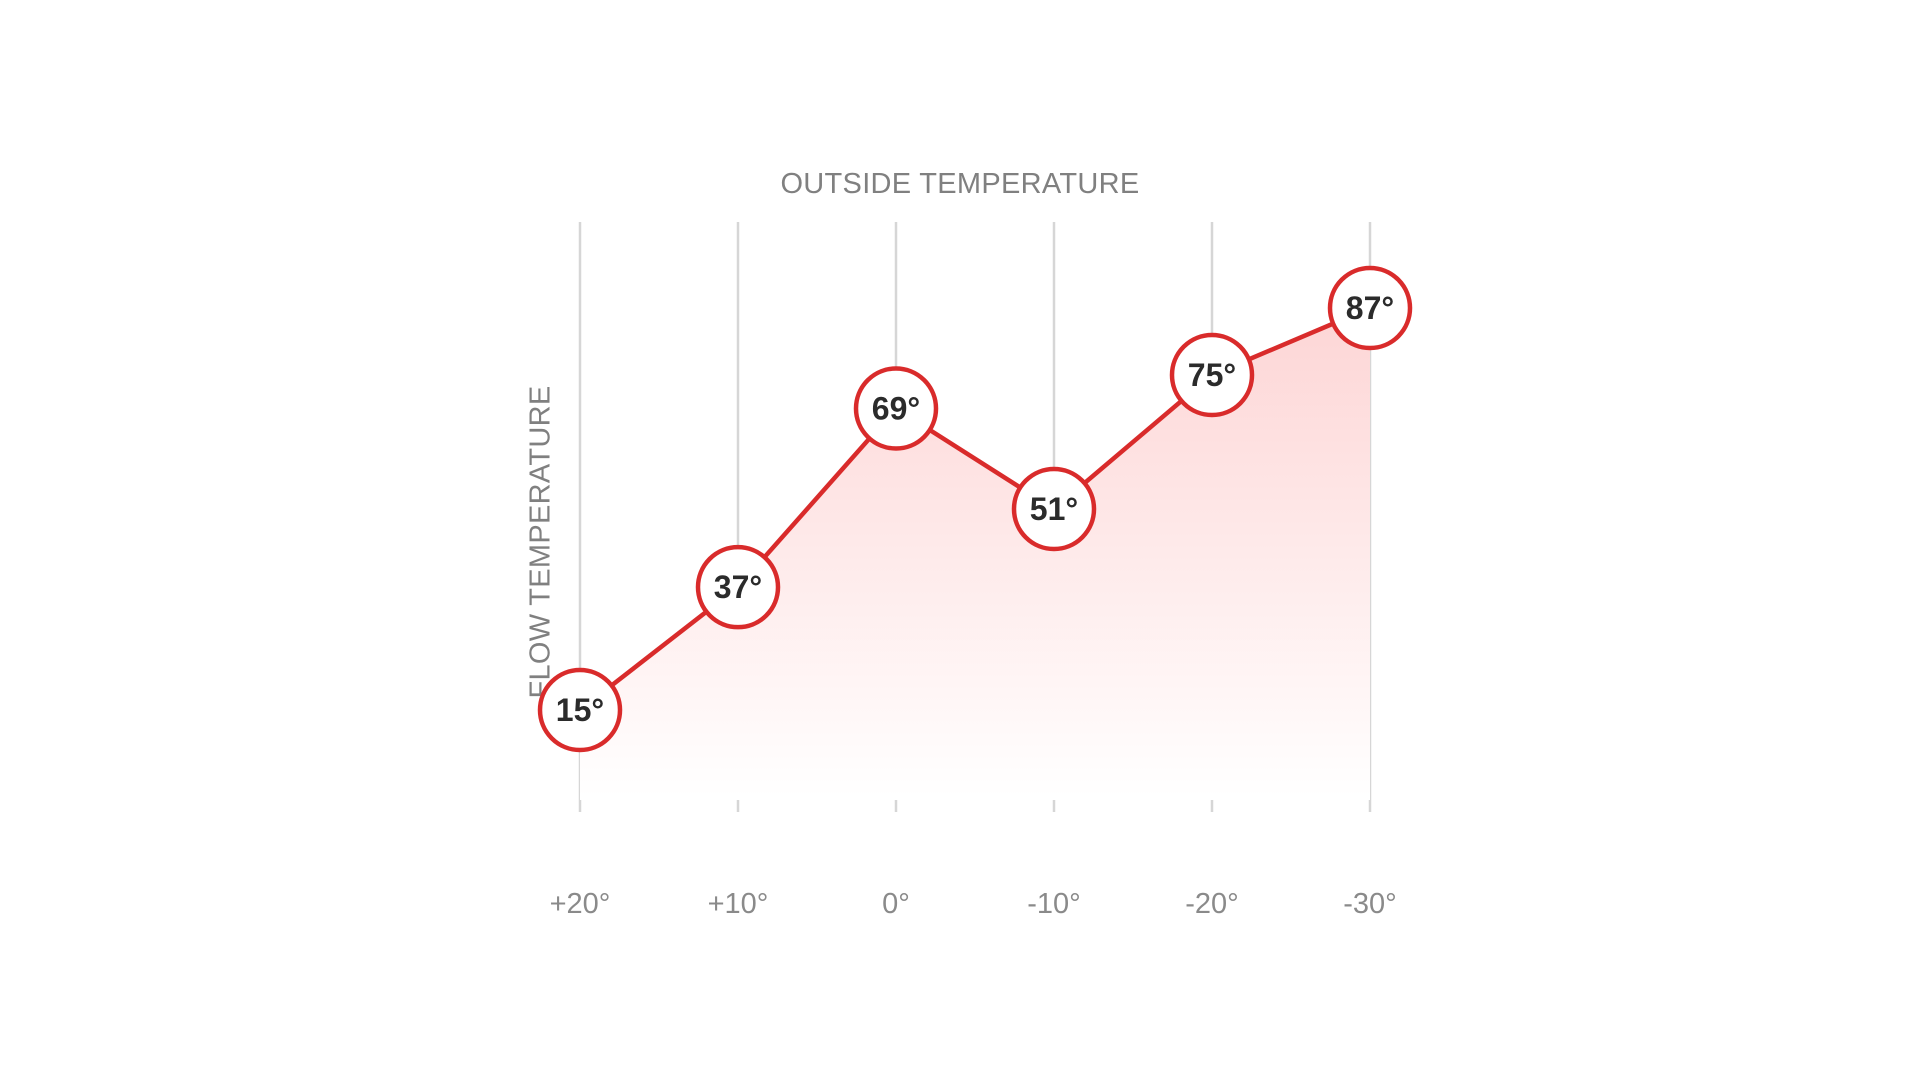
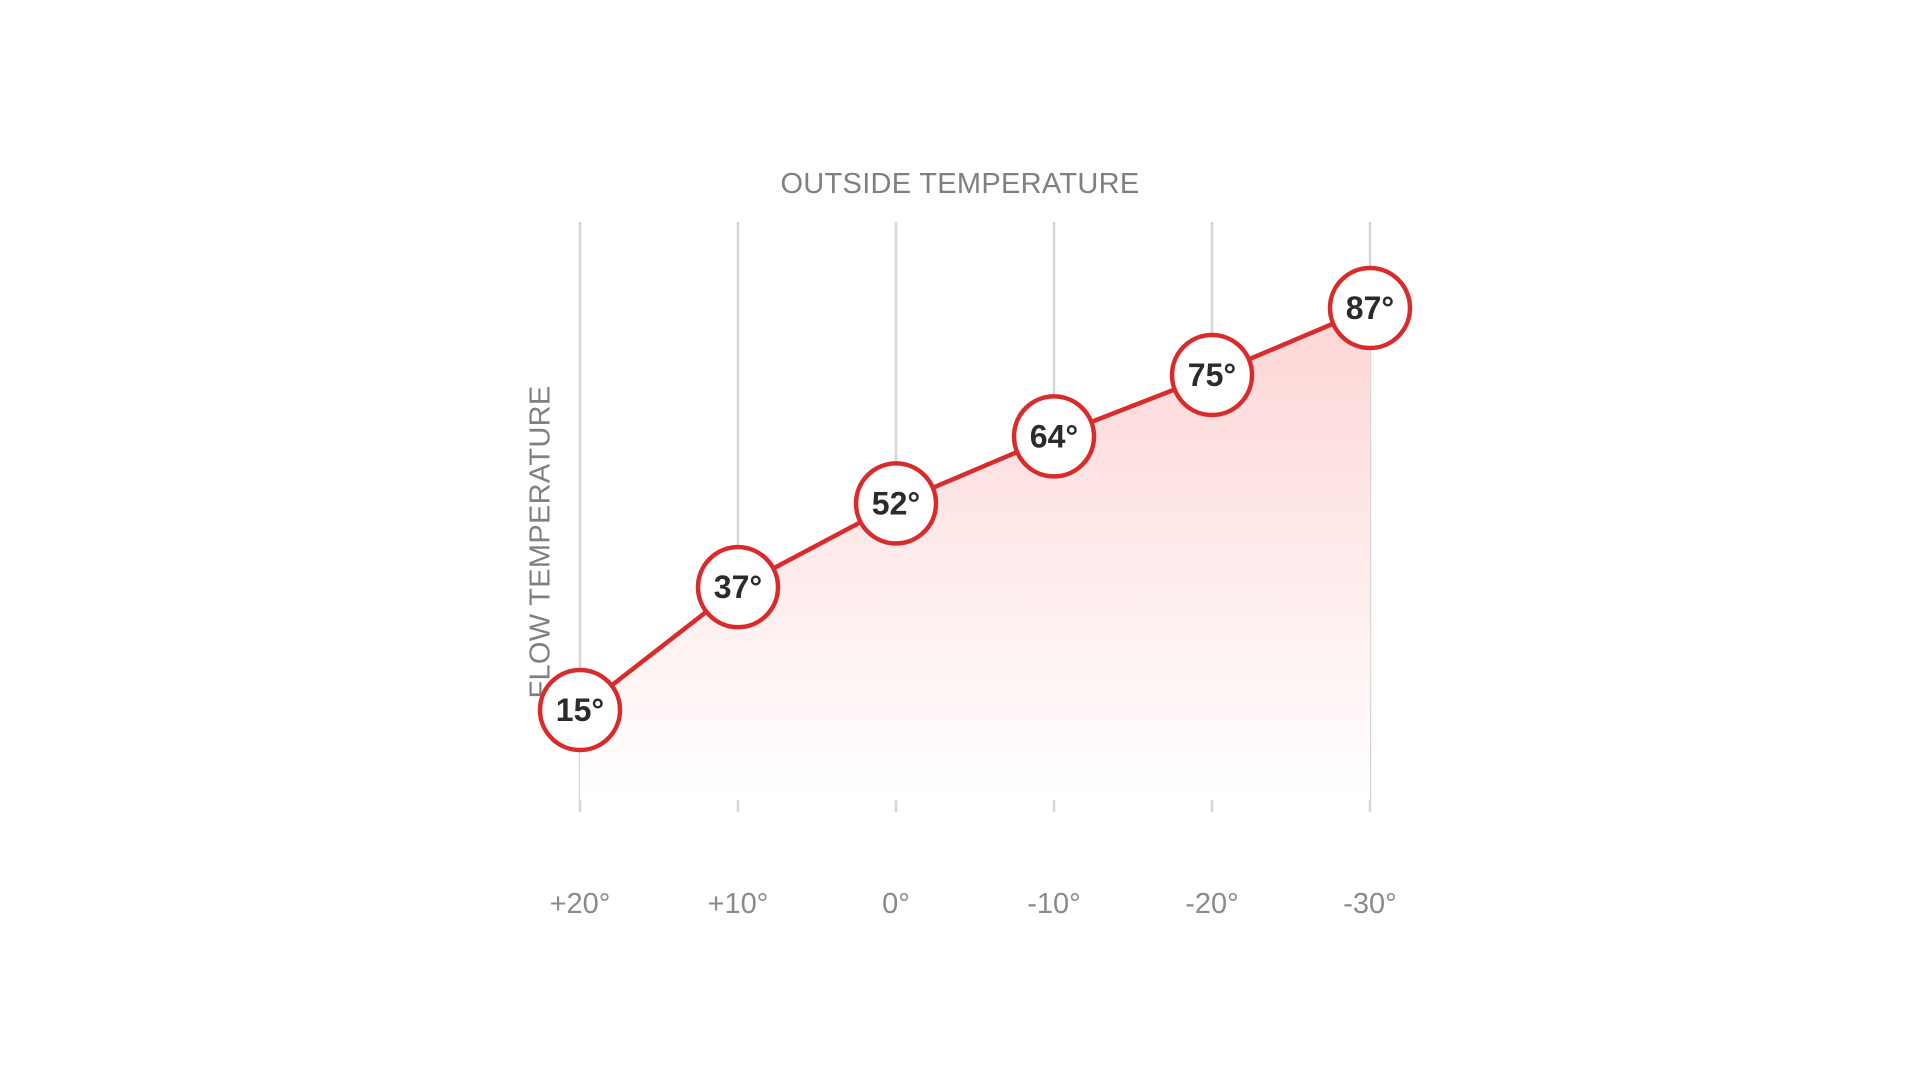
0°: 69° -> 52°
-10°: 51° -> 64°
